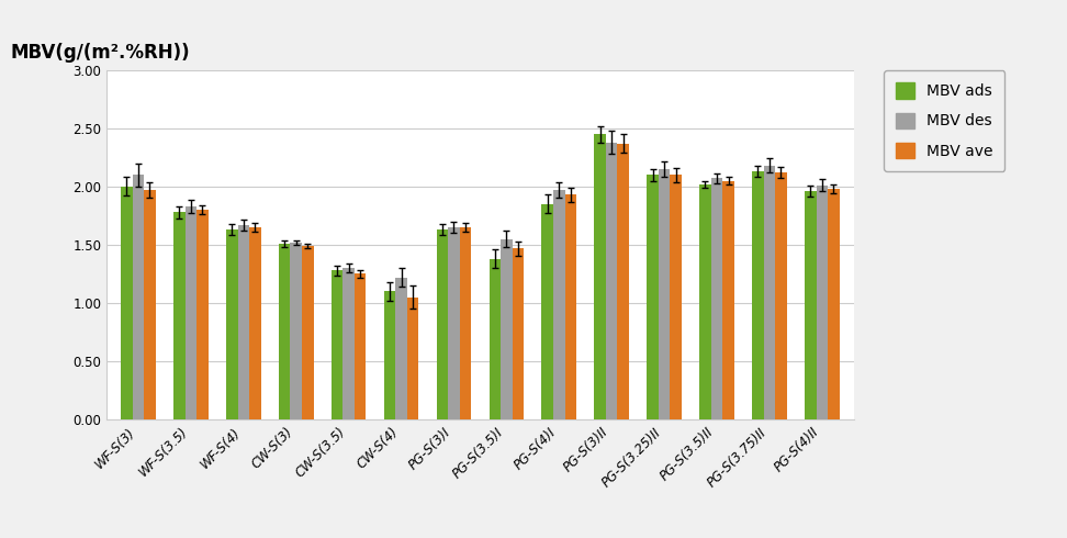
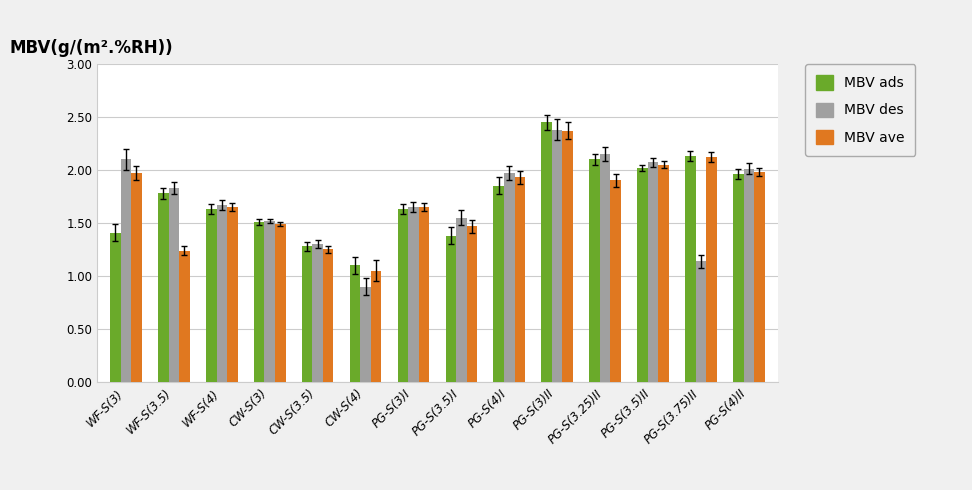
MBV ads/WF-S(3): 2.00 -> 1.41
MBV ave/WF-S(3.5): 1.80 -> 1.24
MBV des/CW-S(4): 1.22 -> 0.90
MBV ave/PG-S(3.25)II: 2.10 -> 1.90
MBV des/PG-S(3.75)II: 2.18 -> 1.14
